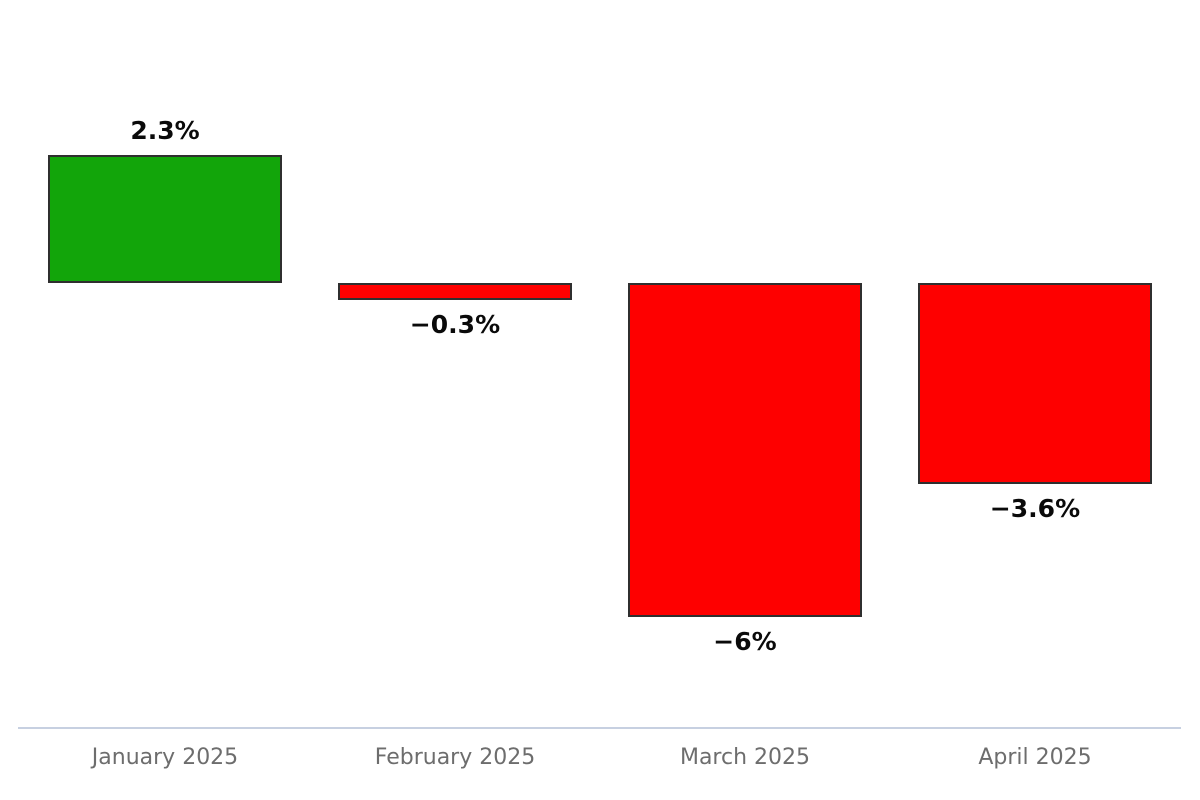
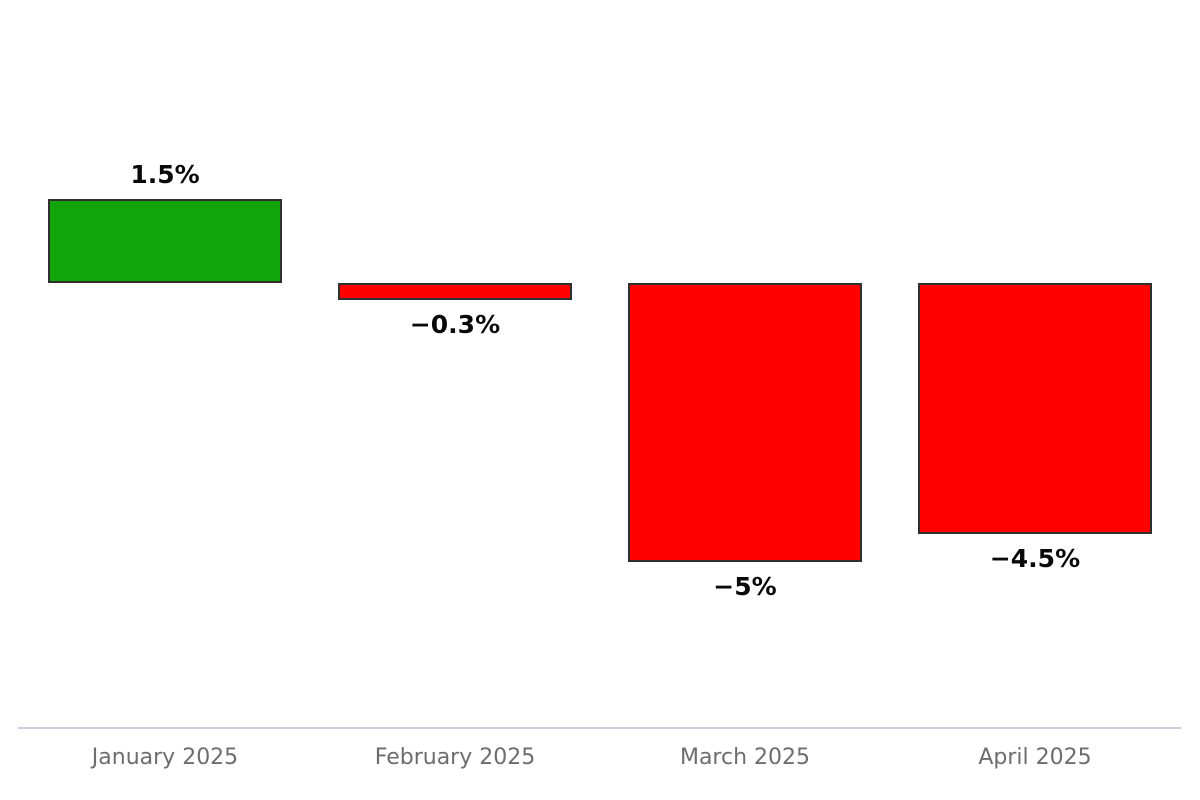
January 2025: 2.3% -> 1.5%
March 2025: −6% -> −5%
April 2025: −3.6% -> −4.5%
